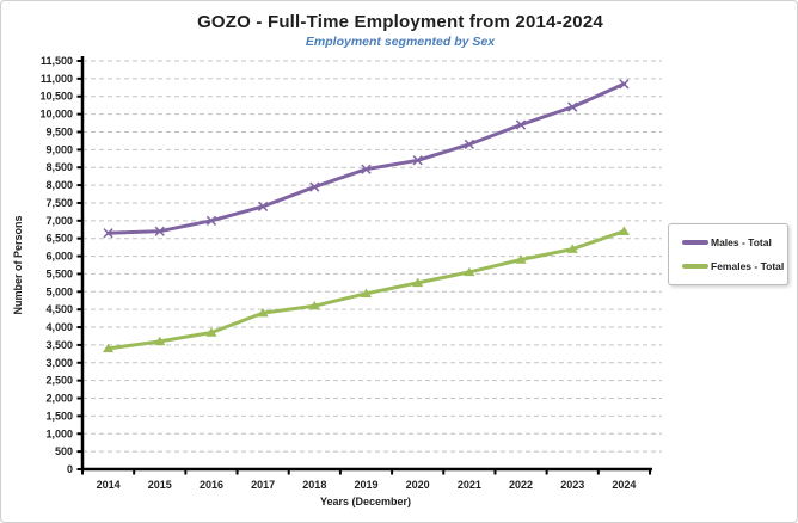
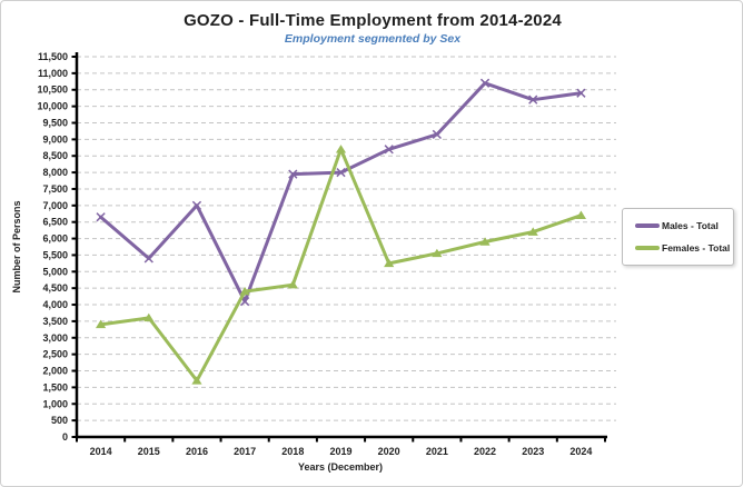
Males - Total/2015: 6700 -> 5400
Females - Total/2016: 3800 -> 1700
Males - Total/2017: 7400 -> 4100
Males - Total/2019: 8400 -> 8000
Females - Total/2019: 5000 -> 8700
Males - Total/2022: 9700 -> 10700
Males - Total/2024: 10800 -> 10400
